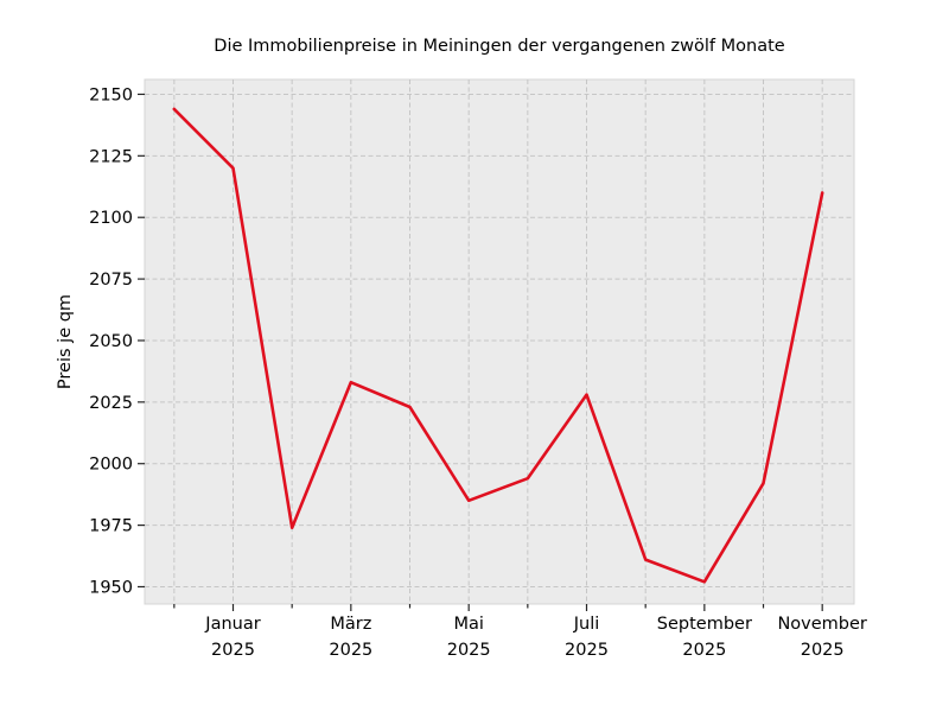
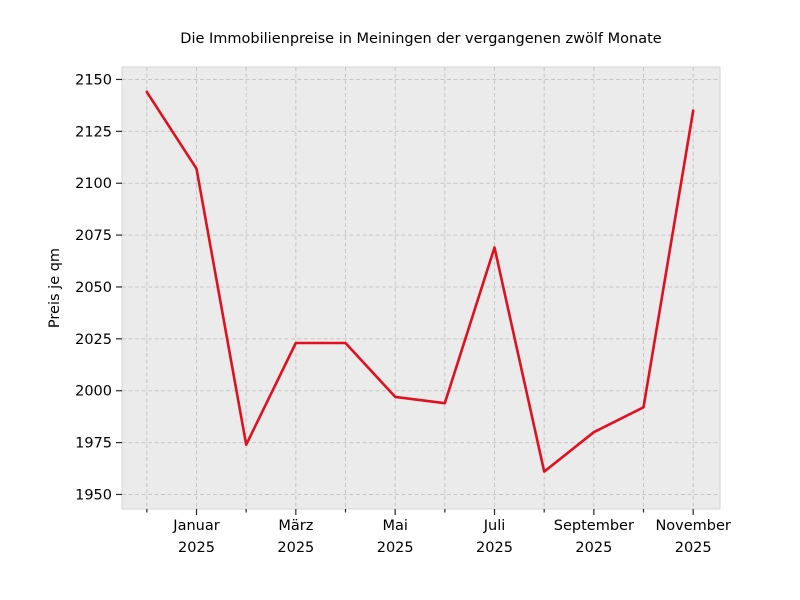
Januar 2025: 2120 -> 2107
März 2025: 2033 -> 2023
Mai 2025: 1985 -> 1997
Juli 2025: 2028 -> 2069
September 2025: 1952 -> 1980
November 2025: 2110 -> 2135
